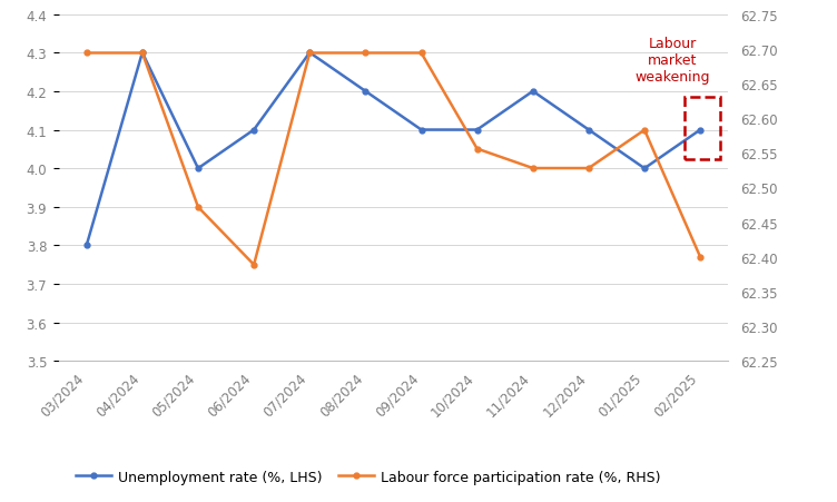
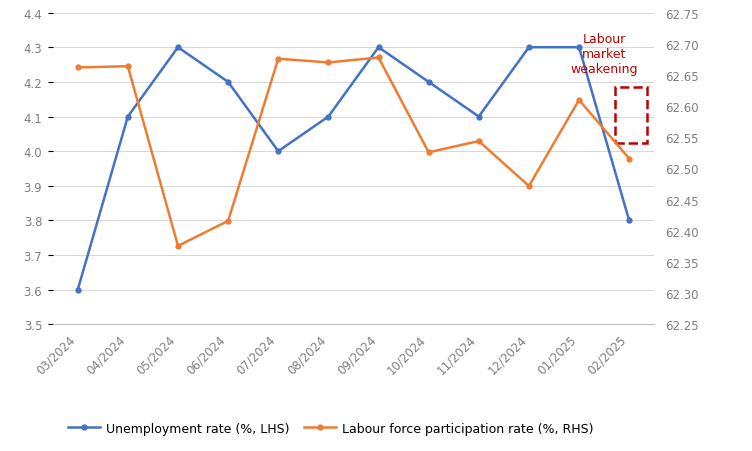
Unemployment rate (%, LHS)/03/2024: 3.8 -> 3.6
Labour force participation rate (%, RHS)/03/2024: 62.694 -> 62.662
Unemployment rate (%, LHS)/04/2024: 4.3 -> 4.1
Labour force participation rate (%, RHS)/04/2024: 62.694 -> 62.664
Unemployment rate (%, LHS)/05/2024: 4.0 -> 4.3
Labour force participation rate (%, RHS)/05/2024: 62.472 -> 62.376
Unemployment rate (%, LHS)/06/2024: 4.1 -> 4.2
Labour force participation rate (%, RHS)/06/2024: 62.389 -> 62.416
Unemployment rate (%, LHS)/07/2024: 4.3 -> 4.0
Labour force participation rate (%, RHS)/07/2024: 62.694 -> 62.676
Unemployment rate (%, LHS)/08/2024: 4.2 -> 4.1
Labour force participation rate (%, RHS)/08/2024: 62.694 -> 62.670
Unemployment rate (%, LHS)/09/2024: 4.1 -> 4.3
Labour force participation rate (%, RHS)/09/2024: 62.694 -> 62.678
Unemployment rate (%, LHS)/10/2024: 4.1 -> 4.2
Labour force participation rate (%, RHS)/10/2024: 62.556 -> 62.526
Unemployment rate (%, LHS)/11/2024: 4.2 -> 4.1
Labour force participation rate (%, RHS)/11/2024: 62.528 -> 62.544
Unemployment rate (%, LHS)/12/2024: 4.1 -> 4.3
Labour force participation rate (%, RHS)/12/2024: 62.528 -> 62.472
Unemployment rate (%, LHS)/01/2025: 4.0 -> 4.3
Labour force participation rate (%, RHS)/01/2025: 62.583 -> 62.610
Unemployment rate (%, LHS)/02/2025: 4.1 -> 3.8
Labour force participation rate (%, RHS)/02/2025: 62.400 -> 62.516
